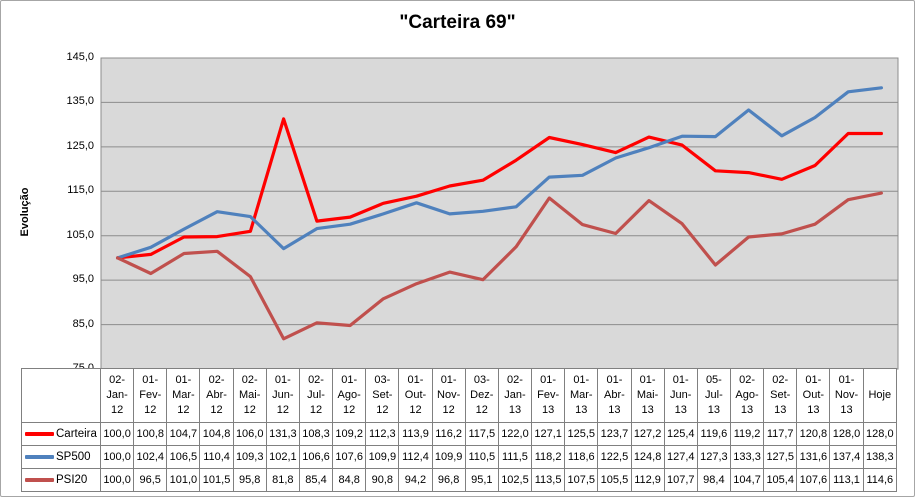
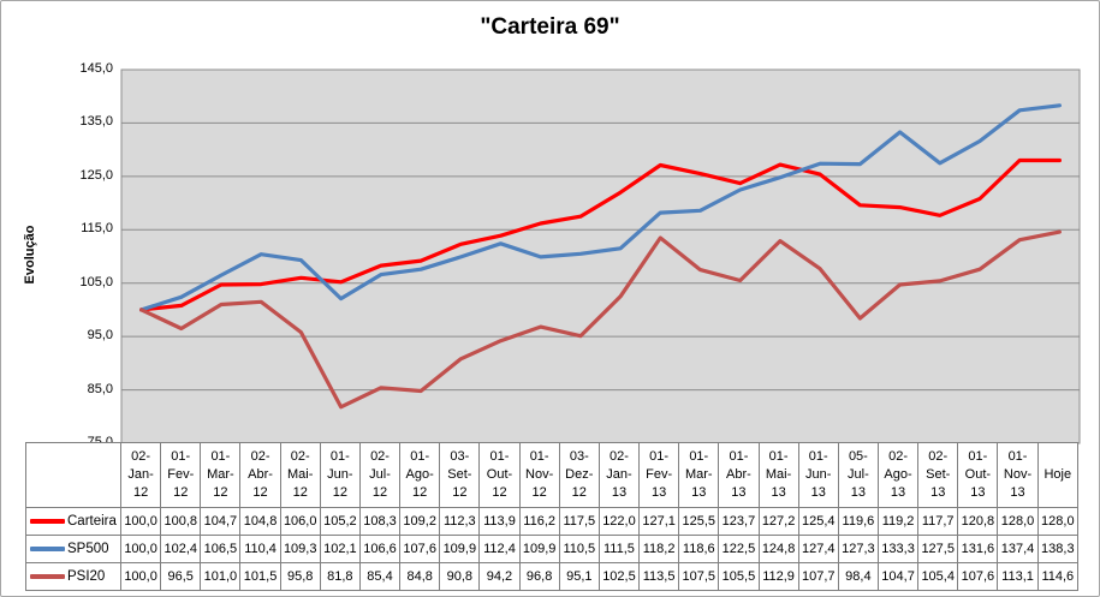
Carteira/01-Jun-12: 131,3 -> 105,2
